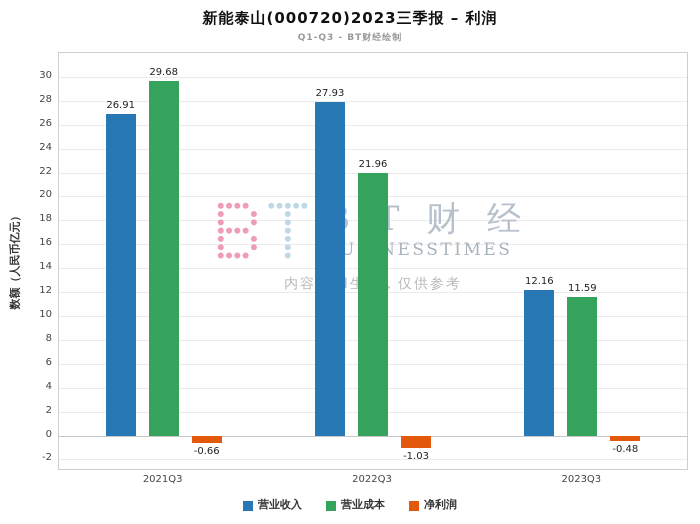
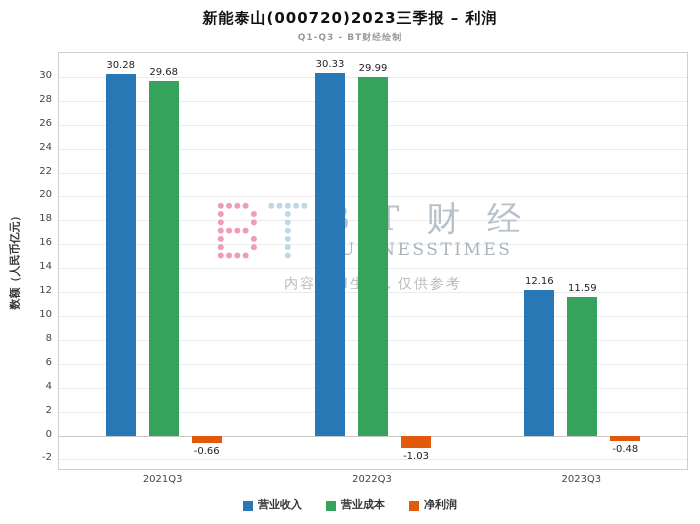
营业收入/2021Q3: 26.91 -> 30.28
营业收入/2022Q3: 27.93 -> 30.33
营业成本/2022Q3: 21.96 -> 29.99
